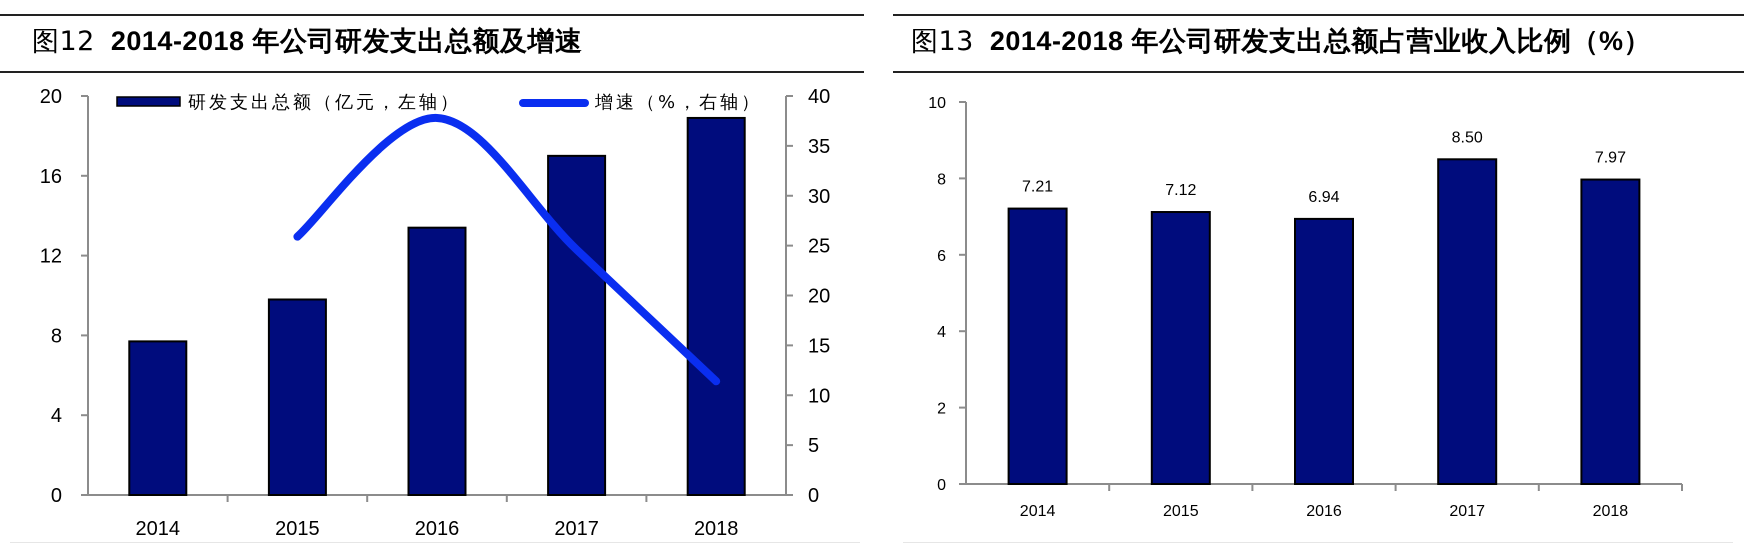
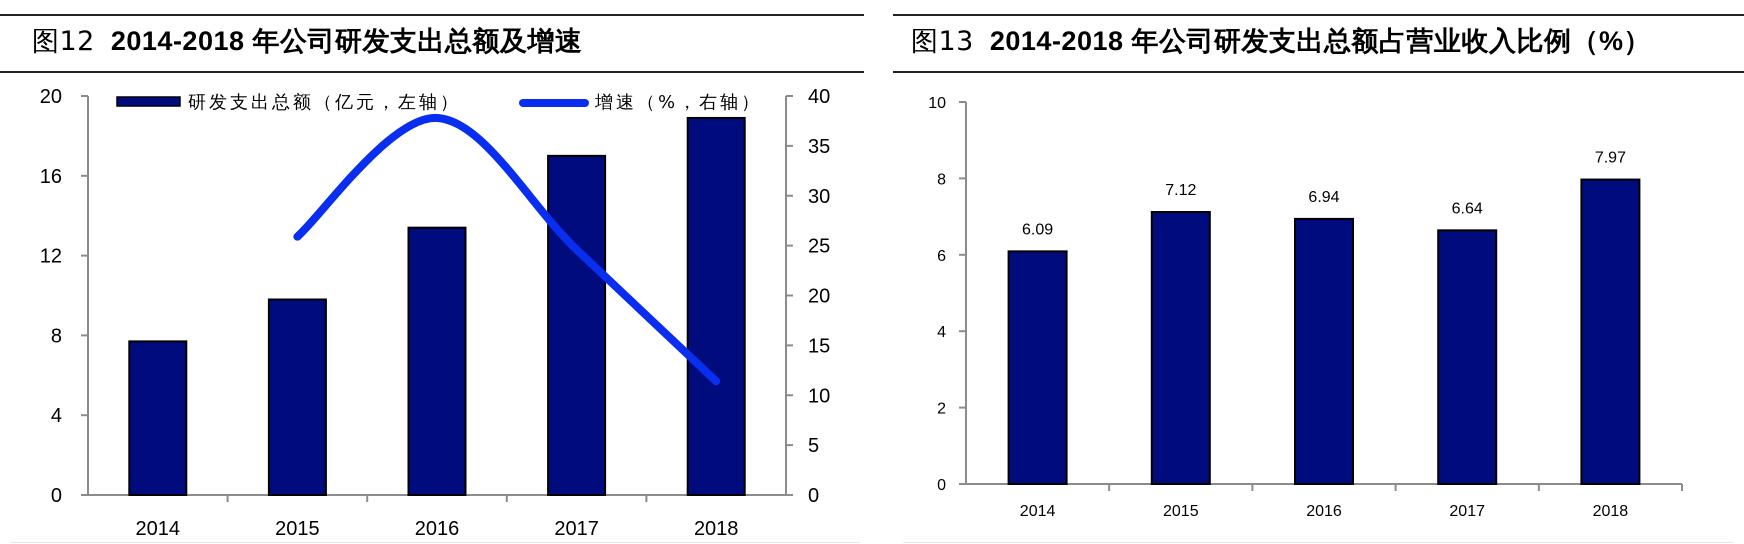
图13 2014-2018 年公司研发支出总额占营业收入比例（%）/2014: 7.21 -> 6.09
图13 2014-2018 年公司研发支出总额占营业收入比例（%）/2017: 8.50 -> 6.64
